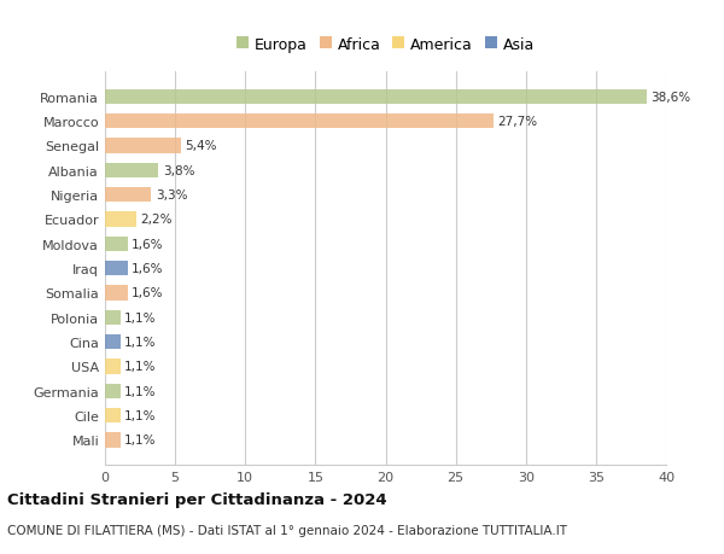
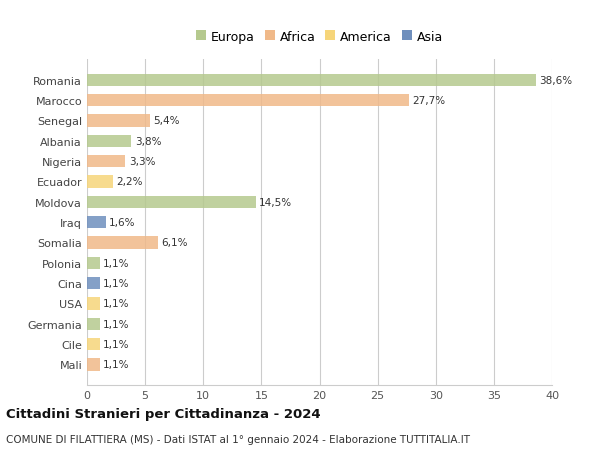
Moldova: 1,6% -> 14,5%
Somalia: 1,6% -> 6,1%
